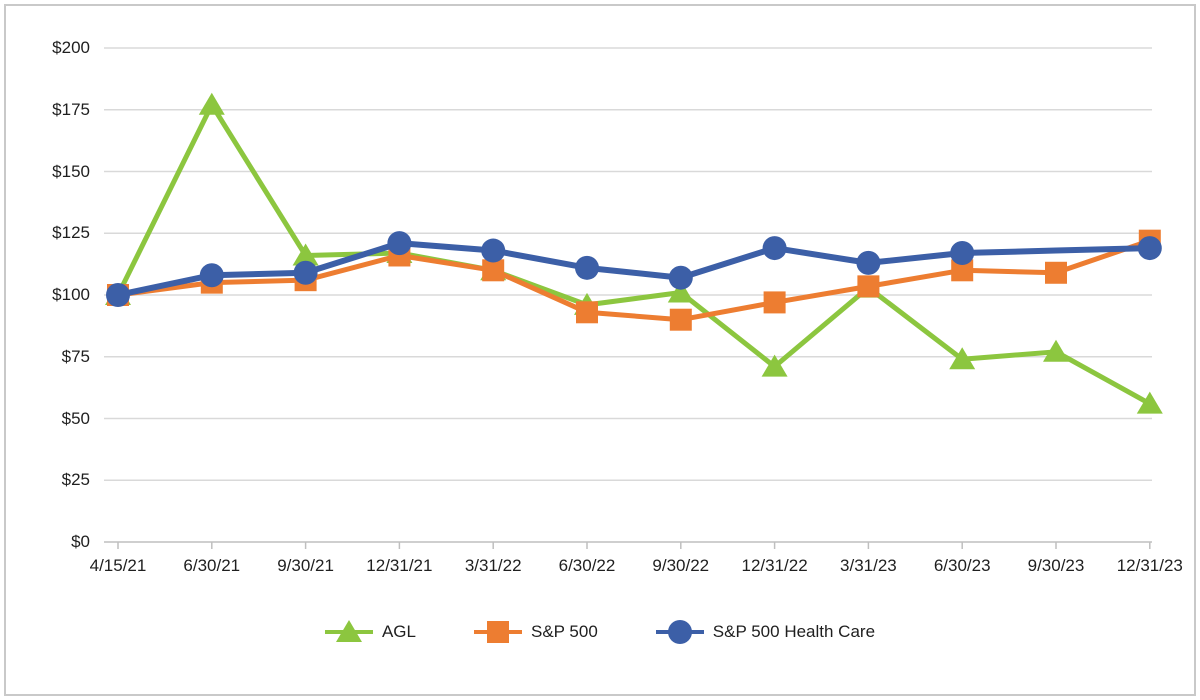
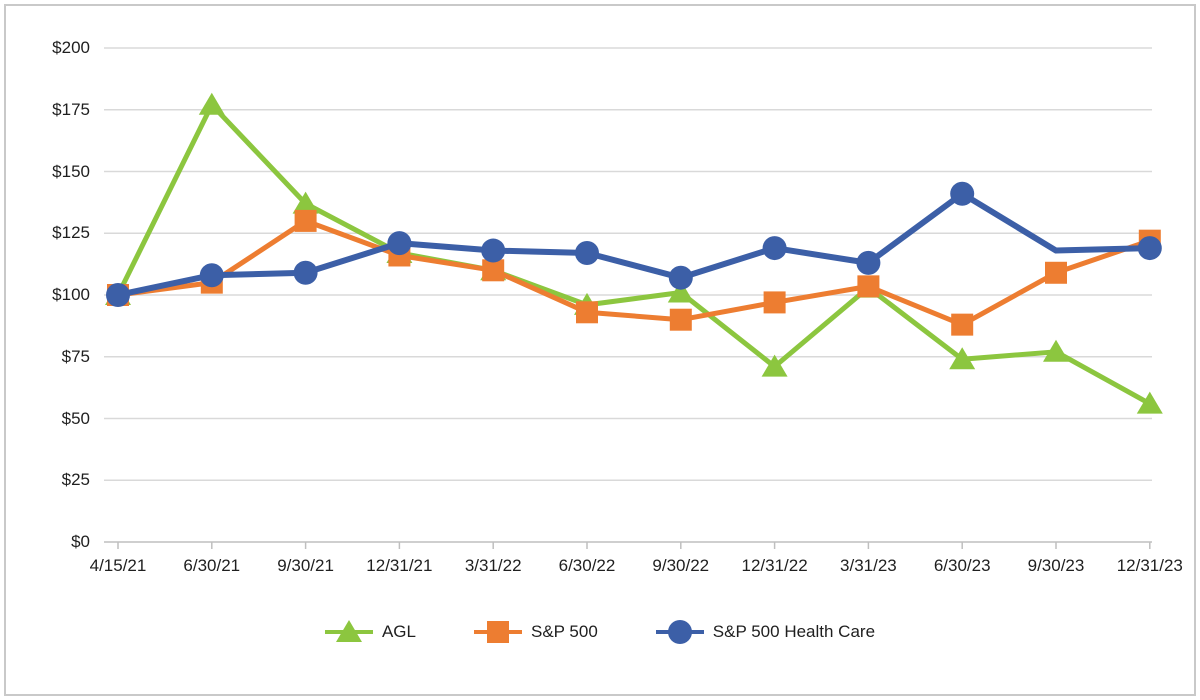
AGL/9/30/21: $116 -> $137
S&P 500/9/30/21: $106 -> $130
S&P 500 Health Care/6/30/22: $111 -> $117
S&P 500/6/30/23: $110 -> $88
S&P 500 Health Care/6/30/23: $117 -> $141
